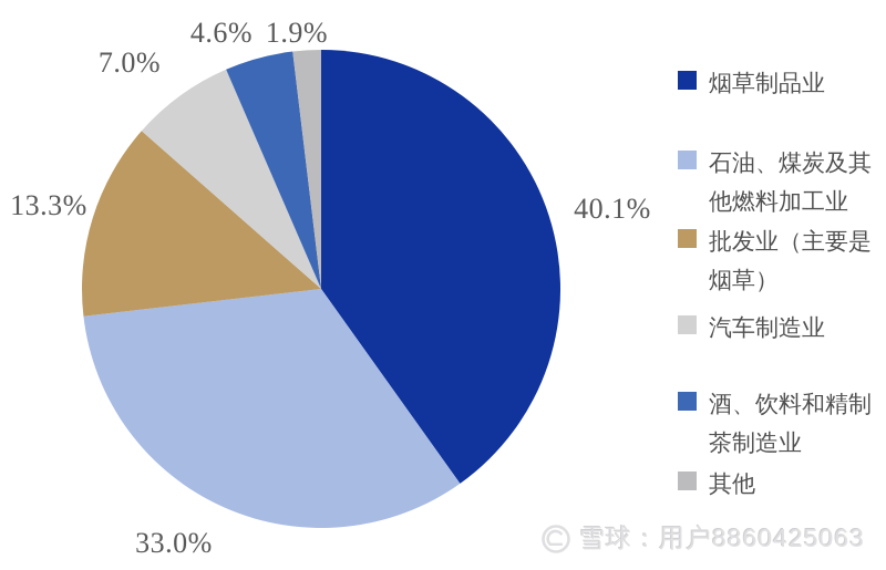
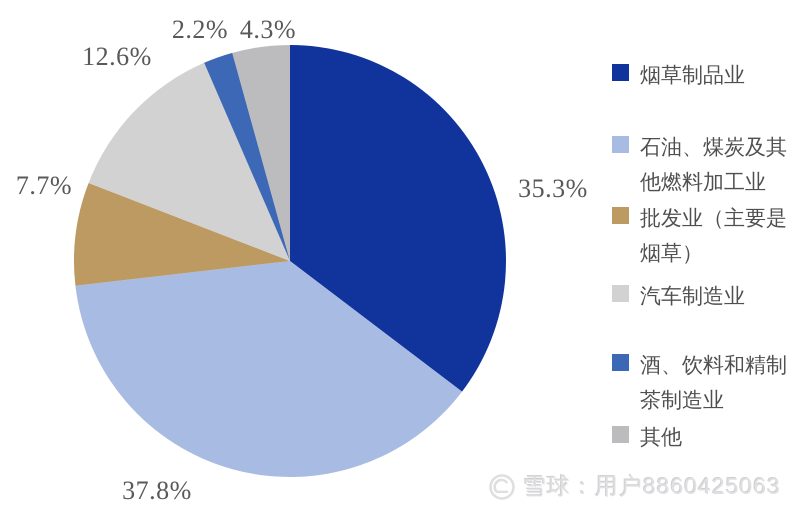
烟草制品业: 40.1% -> 35.3%
石油、煤炭及其他燃料加工业: 33.0% -> 37.8%
批发业（主要是烟草）: 13.3% -> 7.7%
汽车制造业: 7.0% -> 12.6%
酒、饮料和精制茶制造业: 4.6% -> 2.2%
其他: 1.9% -> 4.3%
